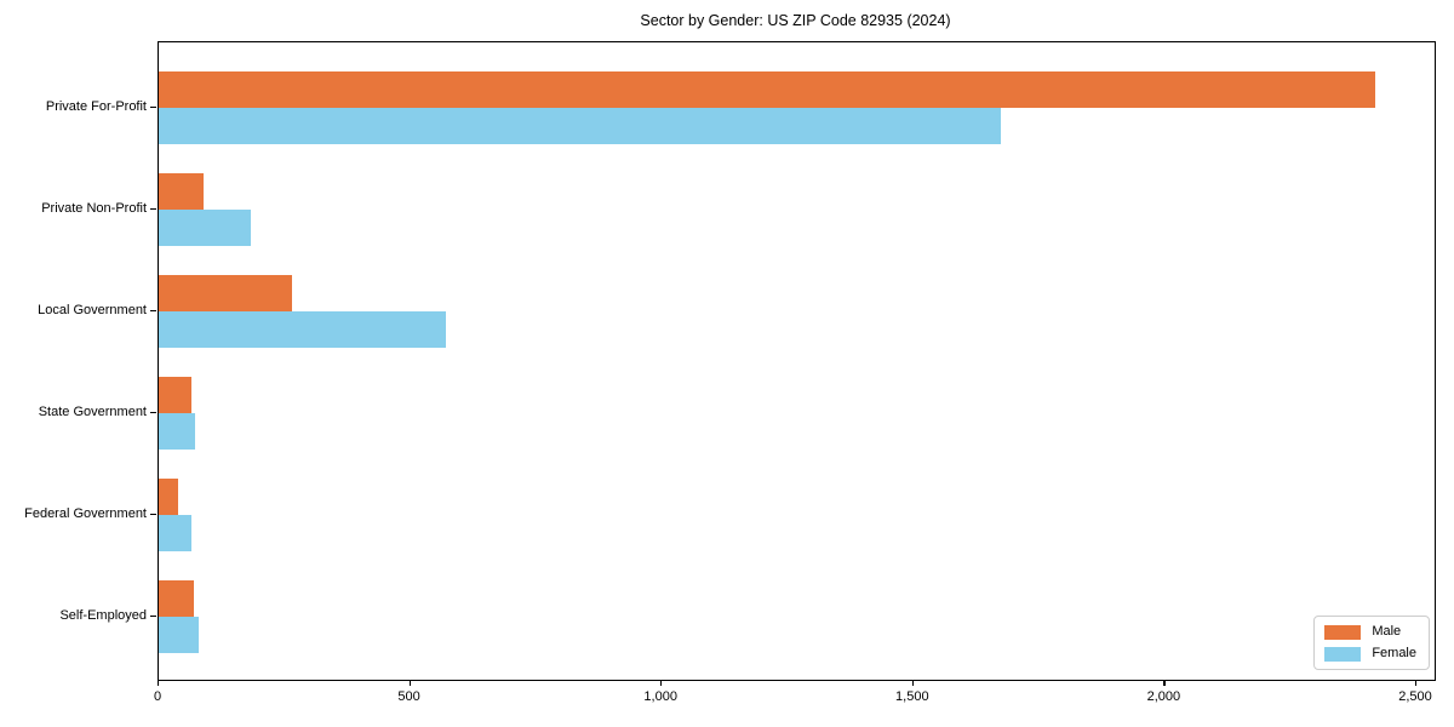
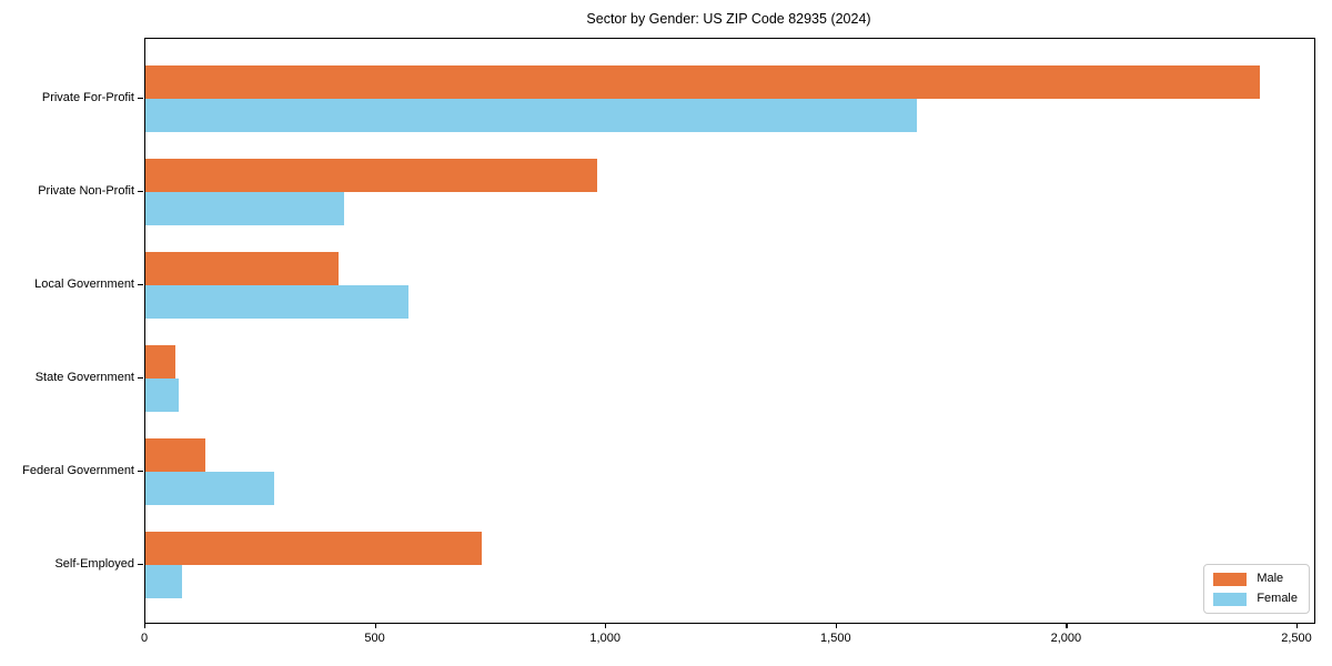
Male/Private Non-Profit: 90 -> 980
Female/Private Non-Profit: 180 -> 430
Male/Local Government: 270 -> 420
Male/Federal Government: 40 -> 130
Female/Federal Government: 60 -> 280
Male/Self-Employed: 70 -> 730
